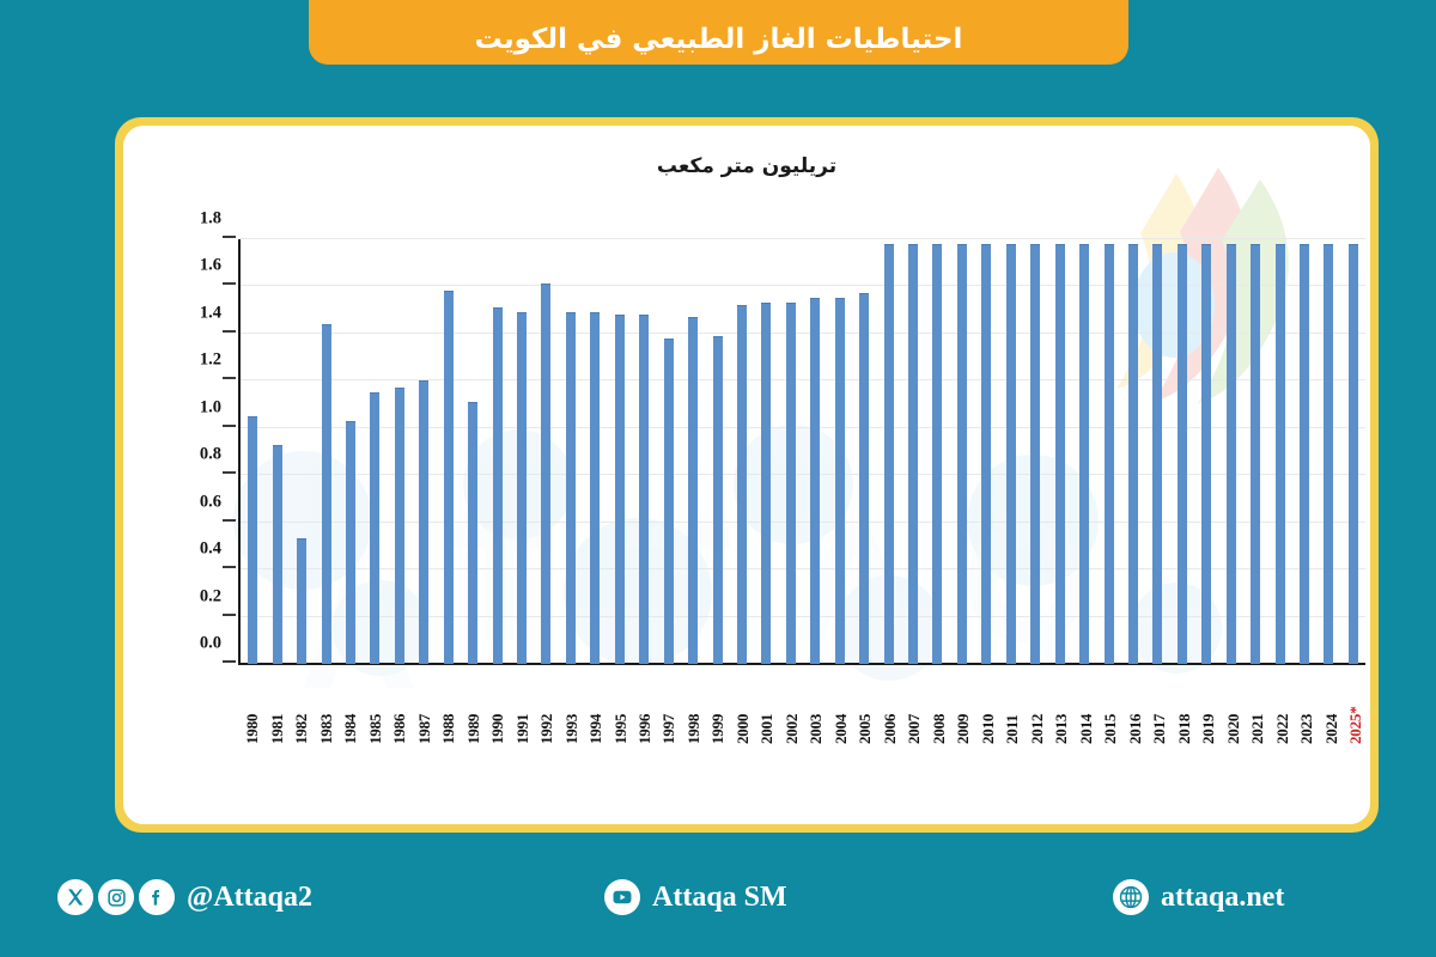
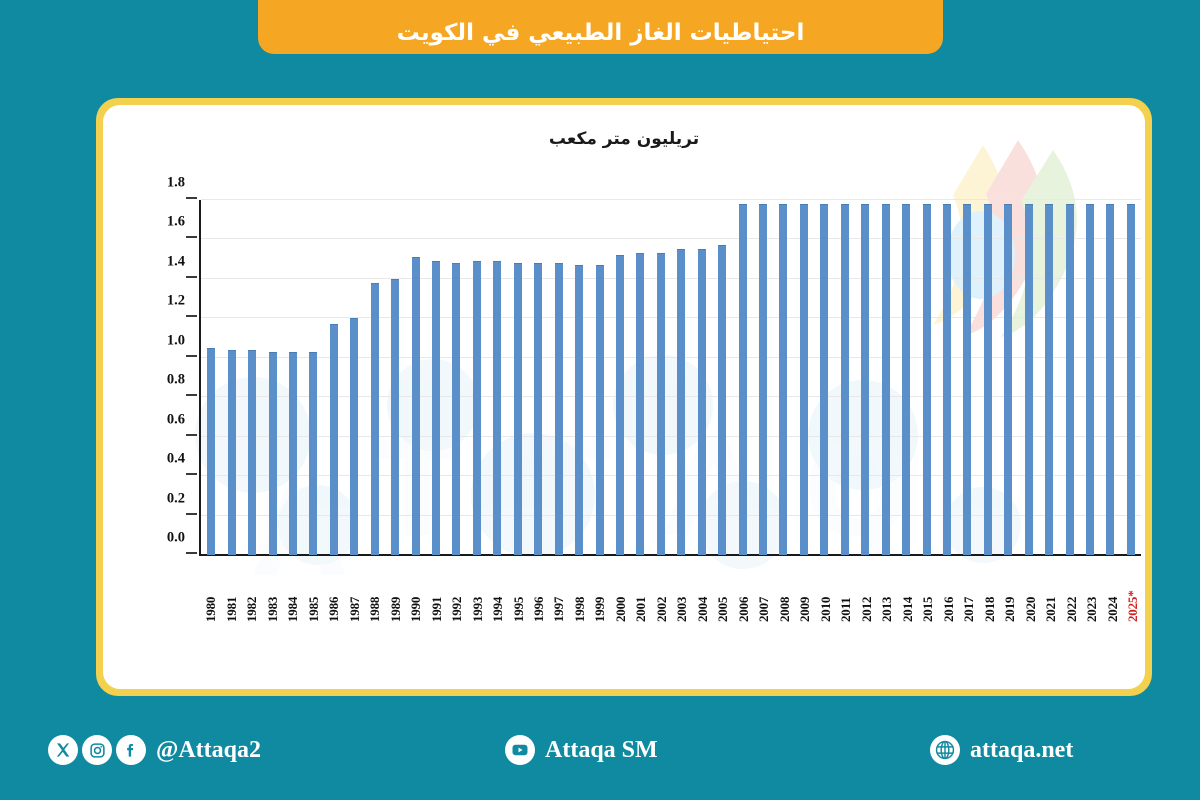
1981: 0.93 -> 1.04
1982: 0.53 -> 1.04
1983: 1.44 -> 1.03
1985: 1.15 -> 1.03
1988: 1.58 -> 1.38
1989: 1.11 -> 1.40
1992: 1.61 -> 1.48
1997: 1.38 -> 1.48
1999: 1.39 -> 1.47
